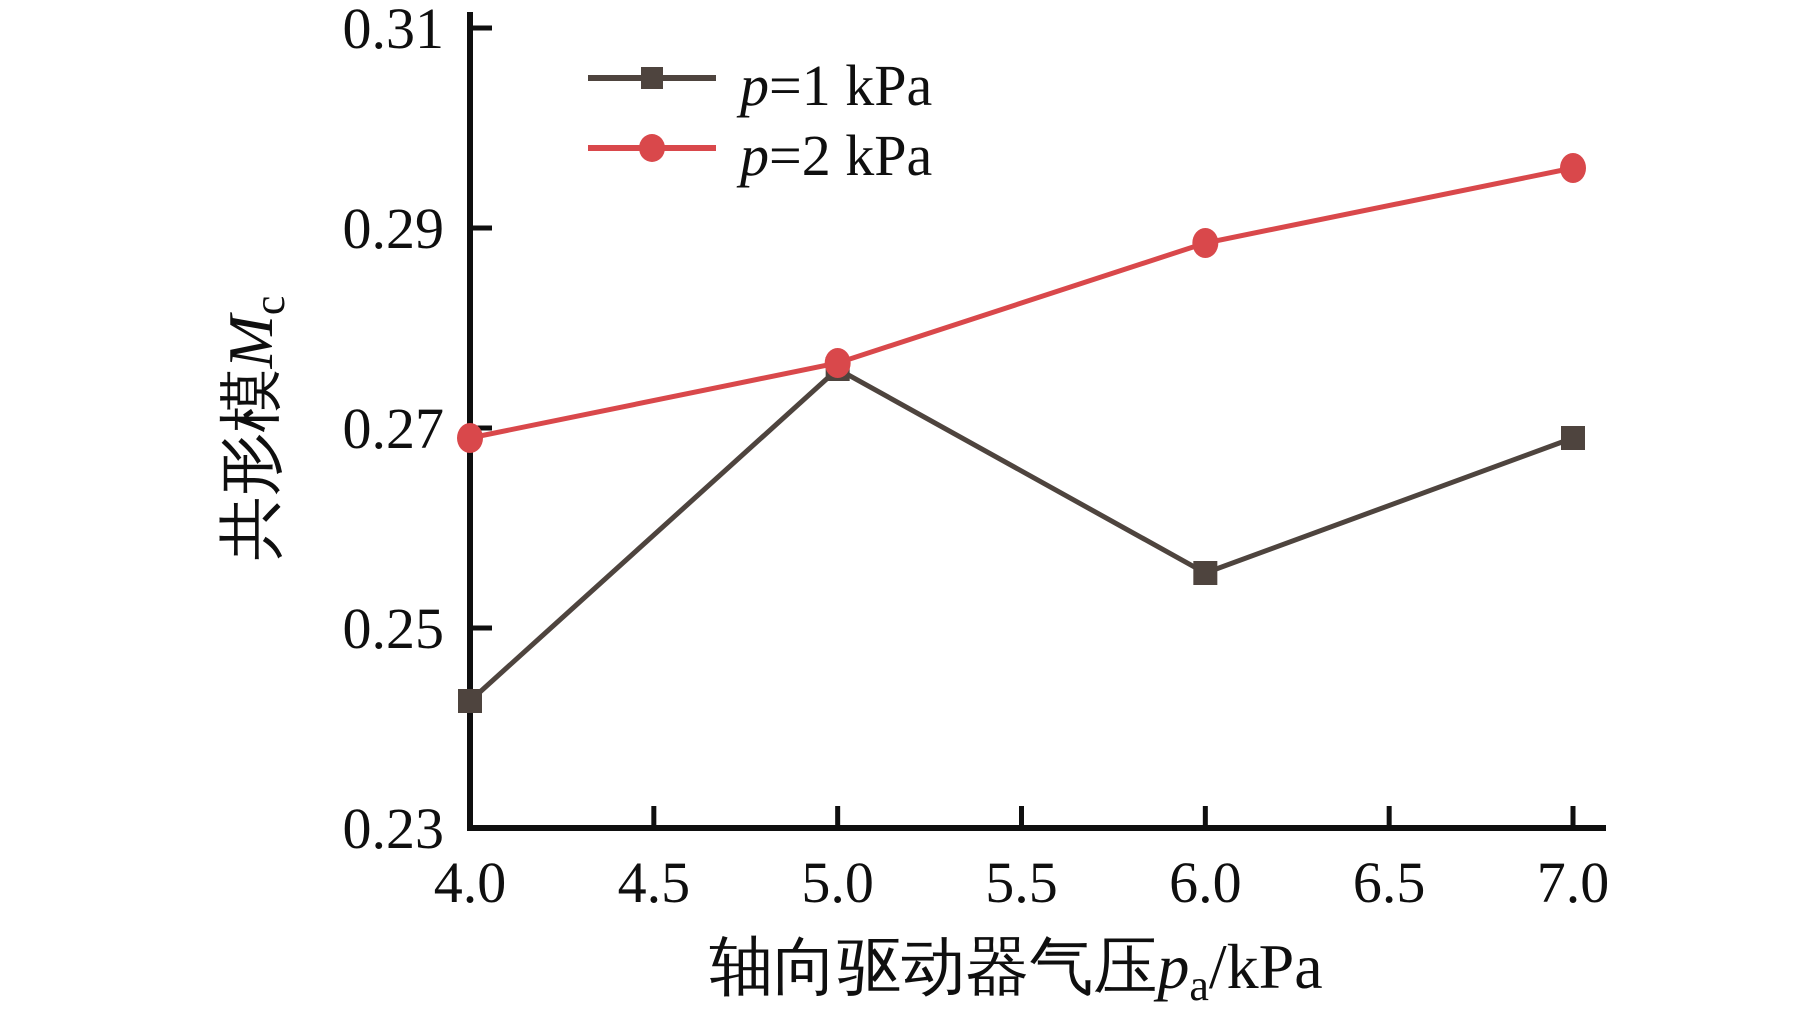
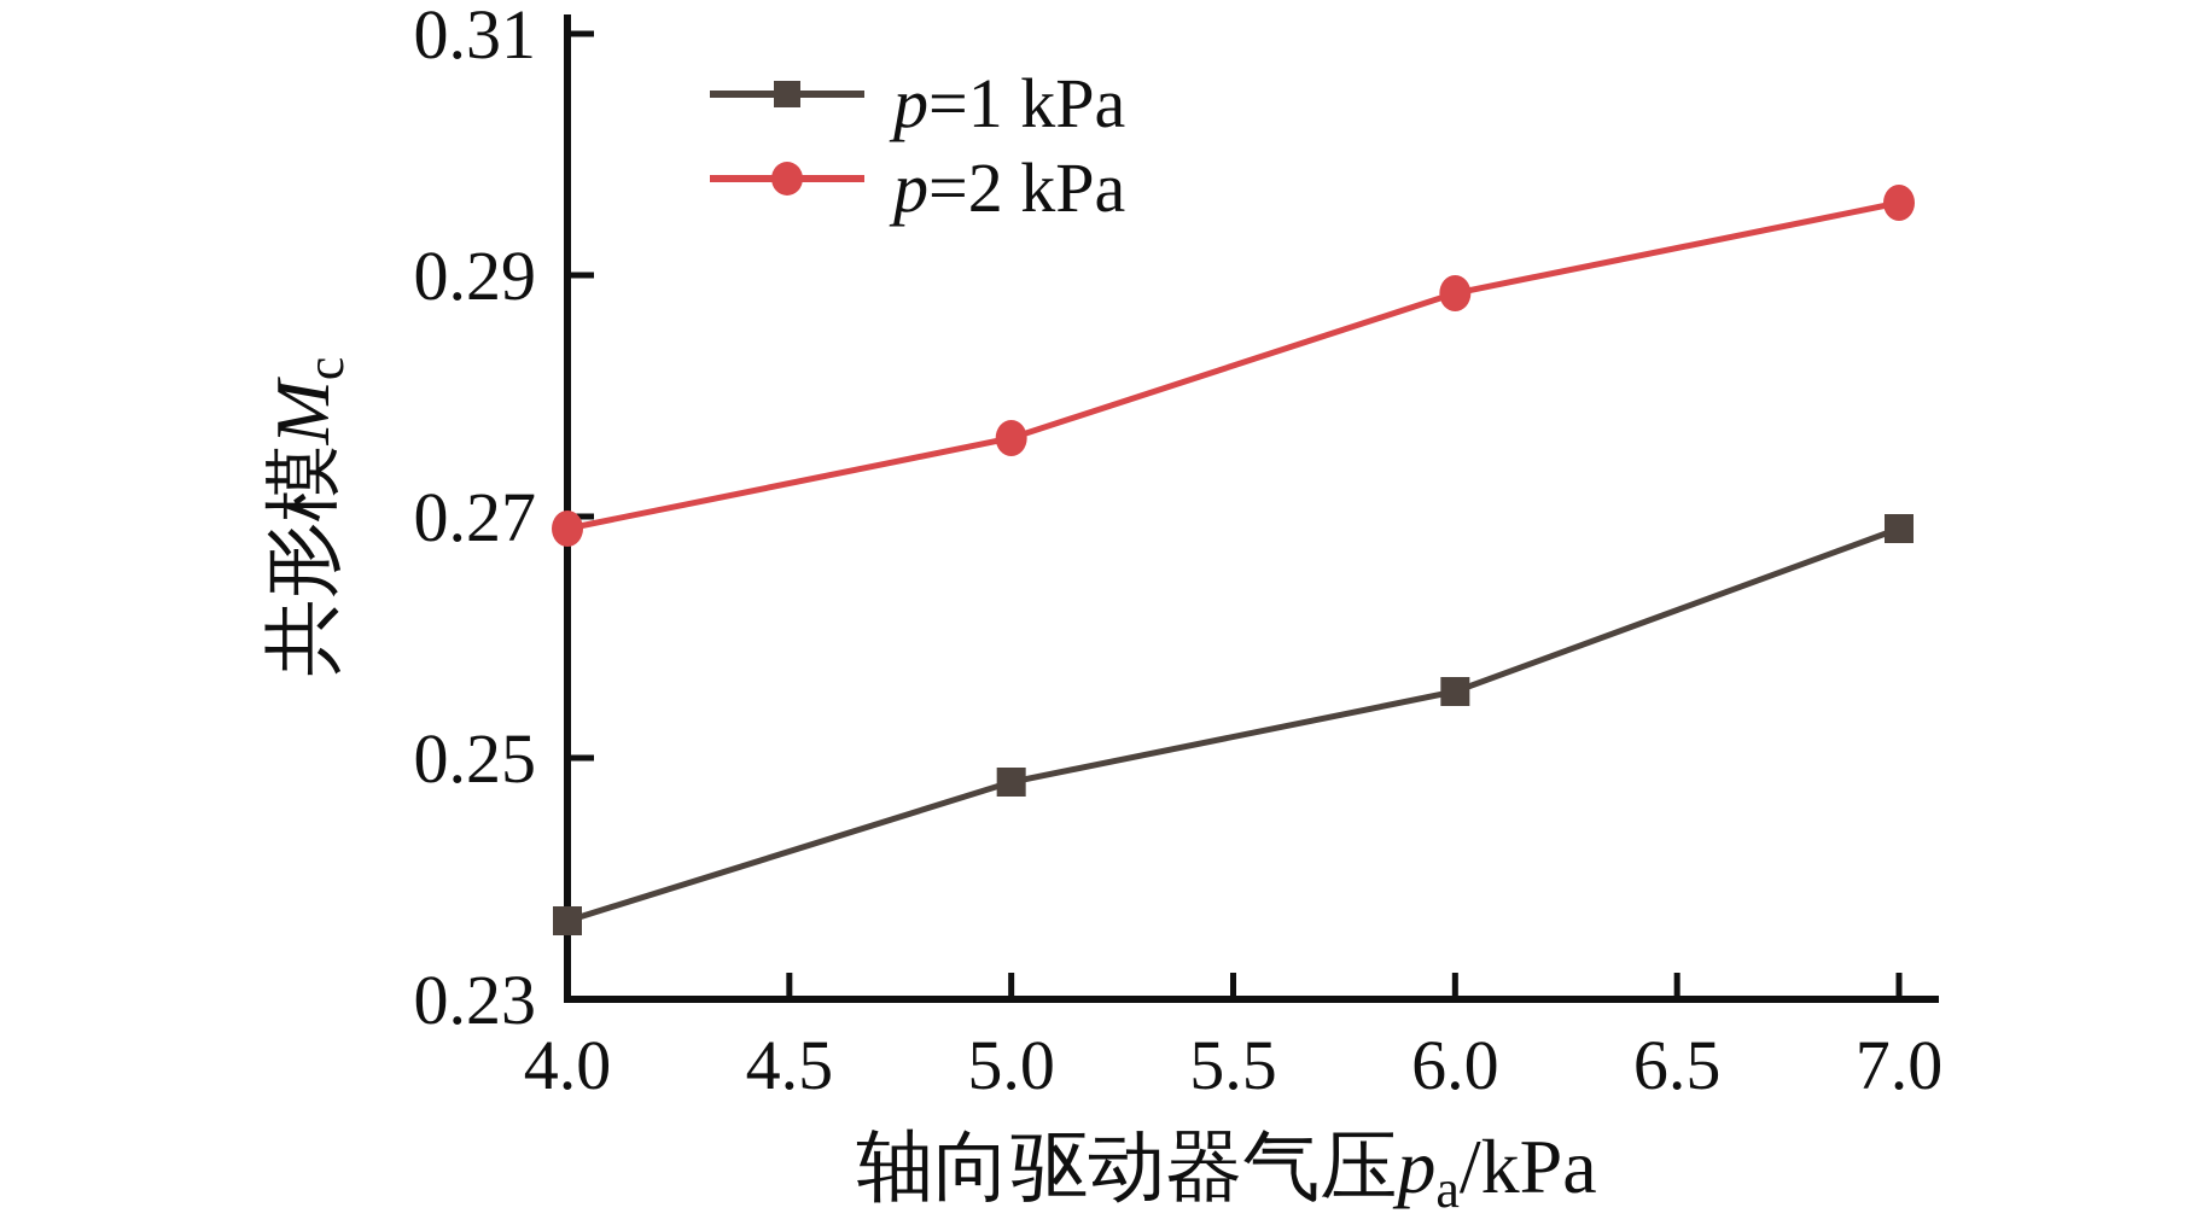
p=1 kPa/4.0: 0.2427 -> 0.2365
p=1 kPa/5.0: 0.2759 -> 0.2480
